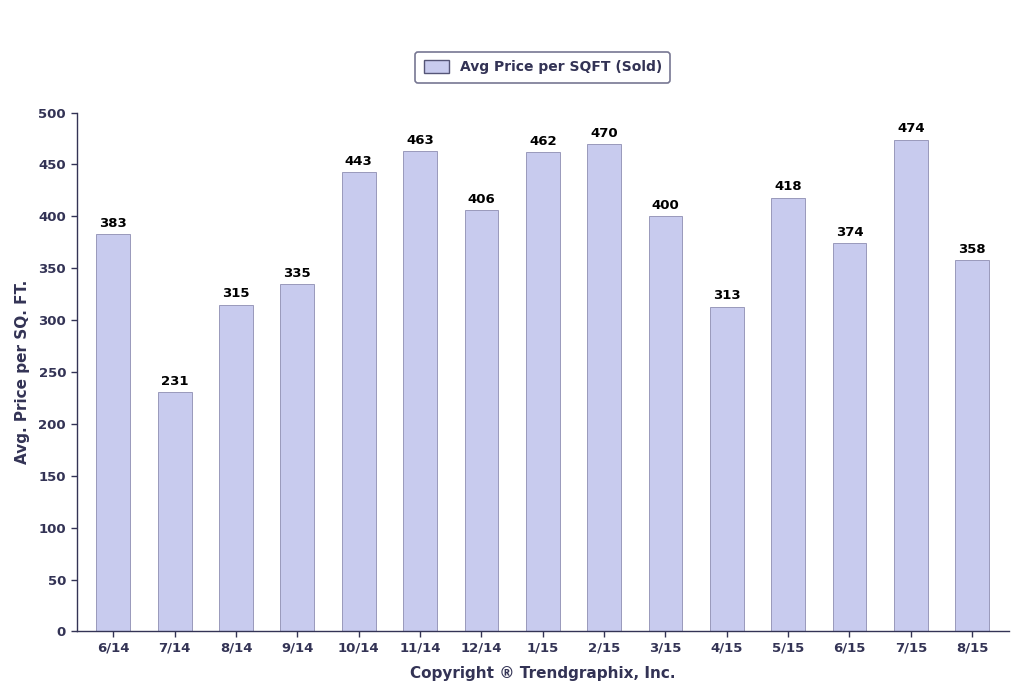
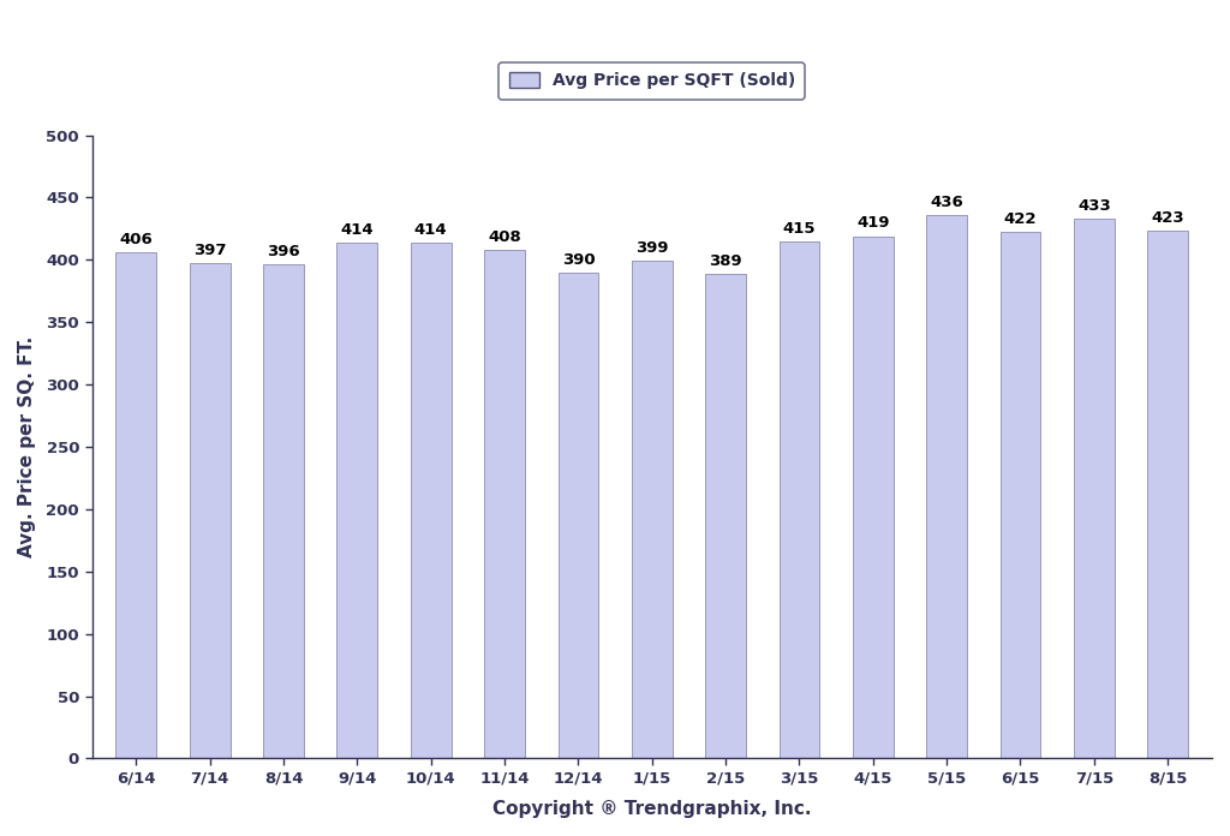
6/14: 383 -> 406
7/14: 231 -> 397
8/14: 315 -> 396
9/14: 335 -> 414
10/14: 443 -> 414
11/14: 463 -> 408
12/14: 406 -> 390
1/15: 462 -> 399
2/15: 470 -> 389
3/15: 400 -> 415
4/15: 313 -> 419
5/15: 418 -> 436
6/15: 374 -> 422
7/15: 474 -> 433
8/15: 358 -> 423
